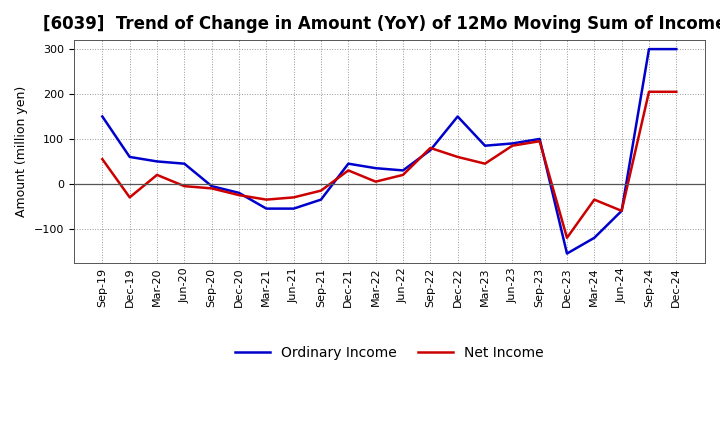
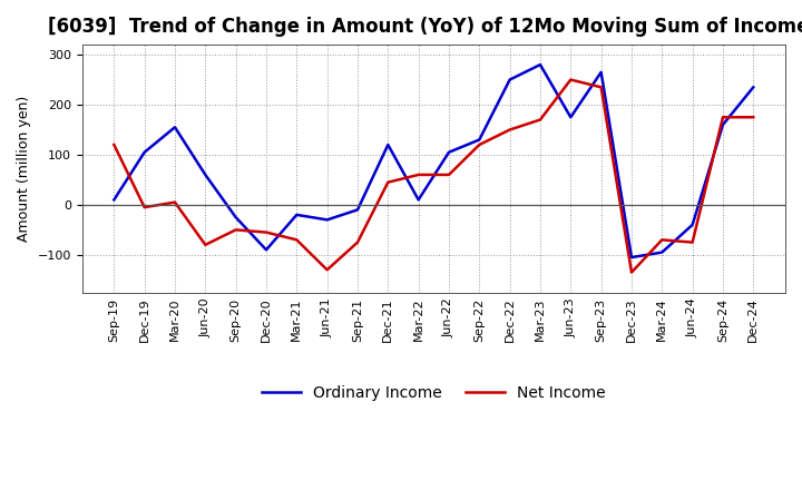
Ordinary Income/Sep-19: 150 -> 10
Net Income/Sep-19: 55 -> 120
Ordinary Income/Dec-19: 60 -> 105
Net Income/Dec-19: -30 -> -5
Ordinary Income/Mar-20: 50 -> 155
Net Income/Mar-20: 20 -> 5
Ordinary Income/Jun-20: 45 -> 60
Net Income/Jun-20: -5 -> -80
Ordinary Income/Sep-20: -5 -> -25
Net Income/Sep-20: -10 -> -50
Ordinary Income/Dec-20: -20 -> -90
Net Income/Dec-20: -25 -> -55
Ordinary Income/Mar-21: -55 -> -20
Net Income/Mar-21: -35 -> -70
Ordinary Income/Jun-21: -55 -> -30
Net Income/Jun-21: -30 -> -130
Ordinary Income/Sep-21: -35 -> -10
Net Income/Sep-21: -15 -> -75
Ordinary Income/Dec-21: 45 -> 120
Net Income/Dec-21: 30 -> 45
Ordinary Income/Mar-22: 35 -> 10
Net Income/Mar-22: 5 -> 60
Ordinary Income/Jun-22: 30 -> 105
Net Income/Jun-22: 20 -> 60
Ordinary Income/Sep-22: 75 -> 130
Net Income/Sep-22: 80 -> 120
Ordinary Income/Dec-22: 150 -> 250
Net Income/Dec-22: 60 -> 150
Ordinary Income/Mar-23: 85 -> 280
Net Income/Mar-23: 45 -> 170
Ordinary Income/Jun-23: 90 -> 175
Net Income/Jun-23: 85 -> 250
Ordinary Income/Sep-23: 100 -> 265
Net Income/Sep-23: 95 -> 235
Ordinary Income/Dec-23: -155 -> -105
Net Income/Dec-23: -120 -> -135
Ordinary Income/Mar-24: -120 -> -95
Net Income/Mar-24: -35 -> -70
Ordinary Income/Jun-24: -60 -> -40
Net Income/Jun-24: -60 -> -75
Ordinary Income/Sep-24: 300 -> 160
Net Income/Sep-24: 205 -> 175
Ordinary Income/Dec-24: 300 -> 235
Net Income/Dec-24: 205 -> 175
